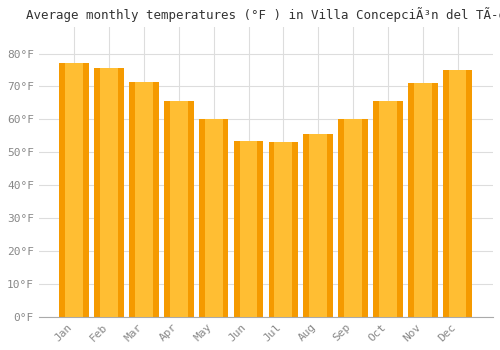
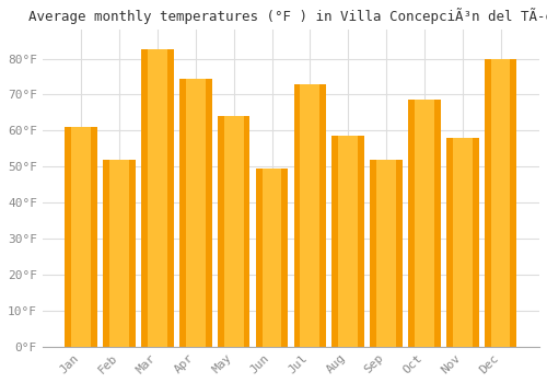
Jan: 77.0°F -> 61.0°F
Feb: 75.5°F -> 52.0°F
Mar: 71.5°F -> 82.5°F
Apr: 65.5°F -> 74.5°F
May: 60.0°F -> 64.0°F
Jun: 53.5°F -> 49.5°F
Jul: 53.0°F -> 73.0°F
Aug: 55.5°F -> 58.5°F
Sep: 60.0°F -> 52.0°F
Oct: 65.5°F -> 68.5°F
Nov: 71.0°F -> 58.0°F
Dec: 75.0°F -> 80.0°F
